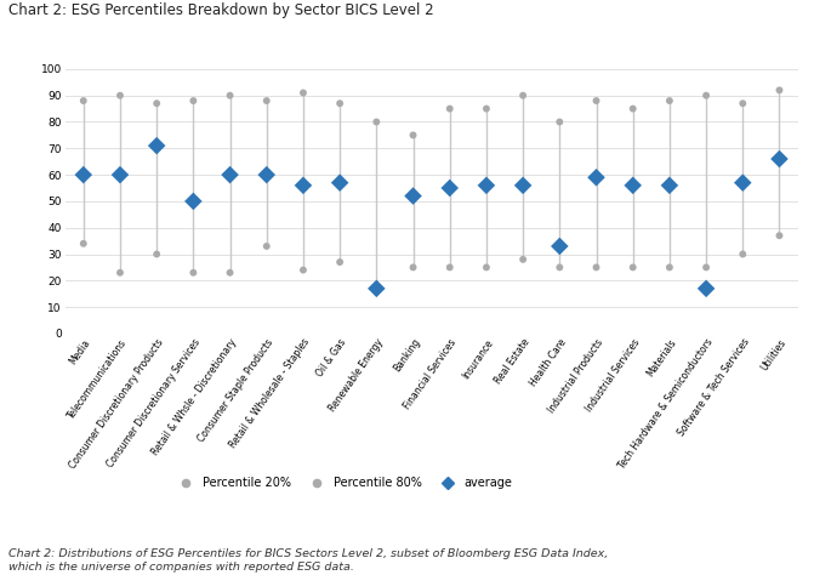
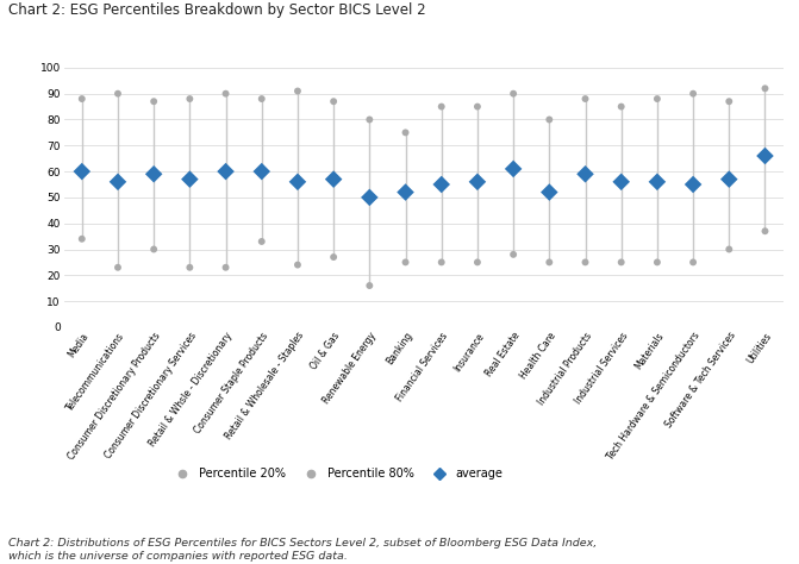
average/Telecommunications: 60 -> 56
average/Consumer Discretionary Products: 71 -> 59
average/Consumer Discretionary Services: 50 -> 57
average/Renewable Energy: 17 -> 50
average/Real Estate: 56 -> 61
average/Health Care: 33 -> 52
average/Tech Hardware & Semiconductors: 17 -> 55
